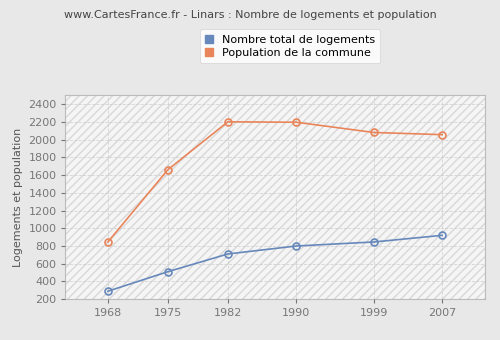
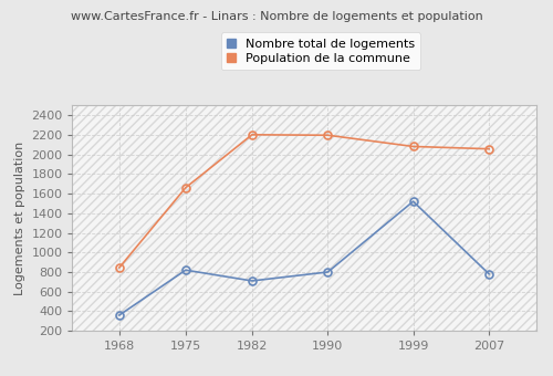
Nombre total de logements/1968: 290 -> 360
Nombre total de logements/1975: 510 -> 820
Nombre total de logements/1999: 840 -> 1520
Nombre total de logements/2007: 920 -> 780
